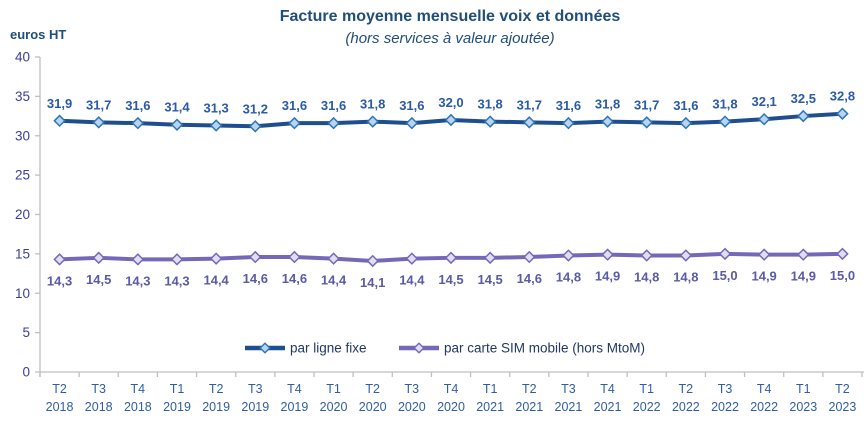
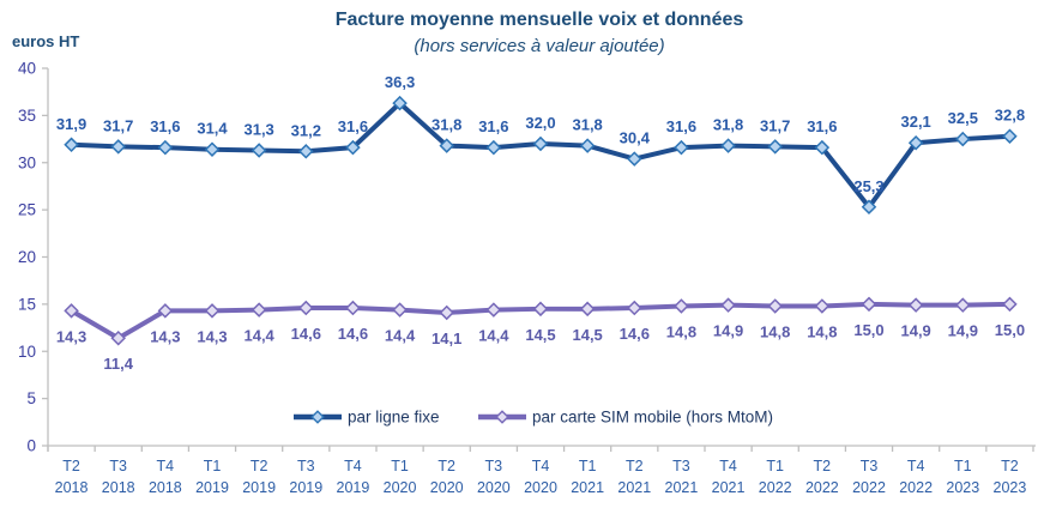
par carte SIM mobile (hors MtoM)/T3 2018: 14,5 -> 11,4
par ligne fixe/T1 2020: 31,6 -> 36,3
par ligne fixe/T2 2021: 31,7 -> 30,4
par ligne fixe/T3 2022: 31,8 -> 25,3
